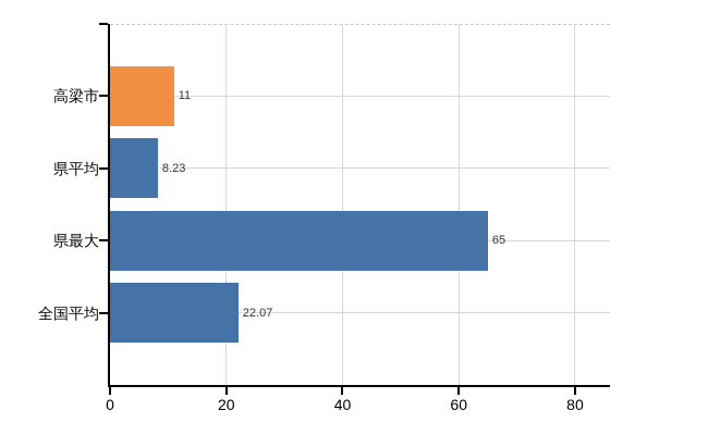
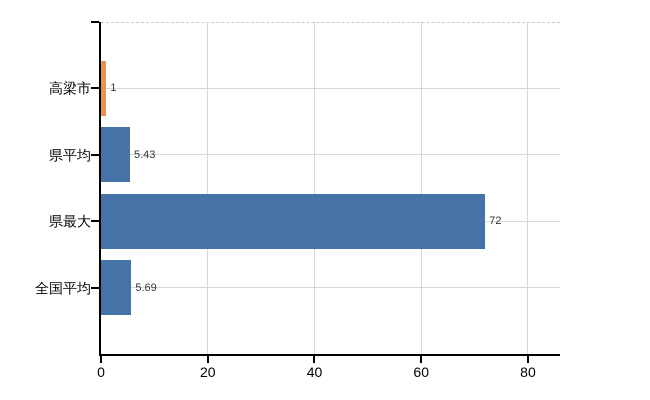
高梁市: 11 -> 1
県平均: 8.23 -> 5.43
県最大: 65 -> 72
全国平均: 22.07 -> 5.69
